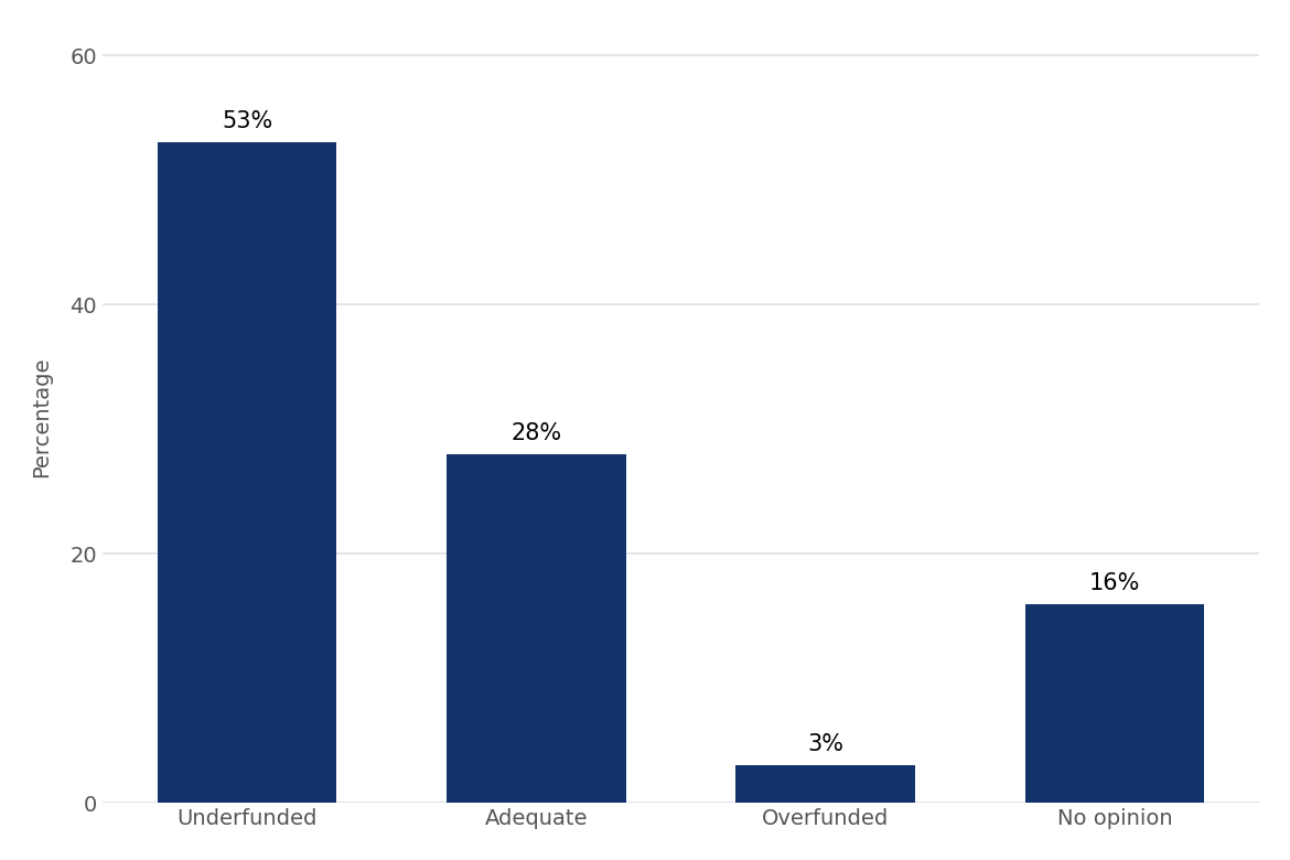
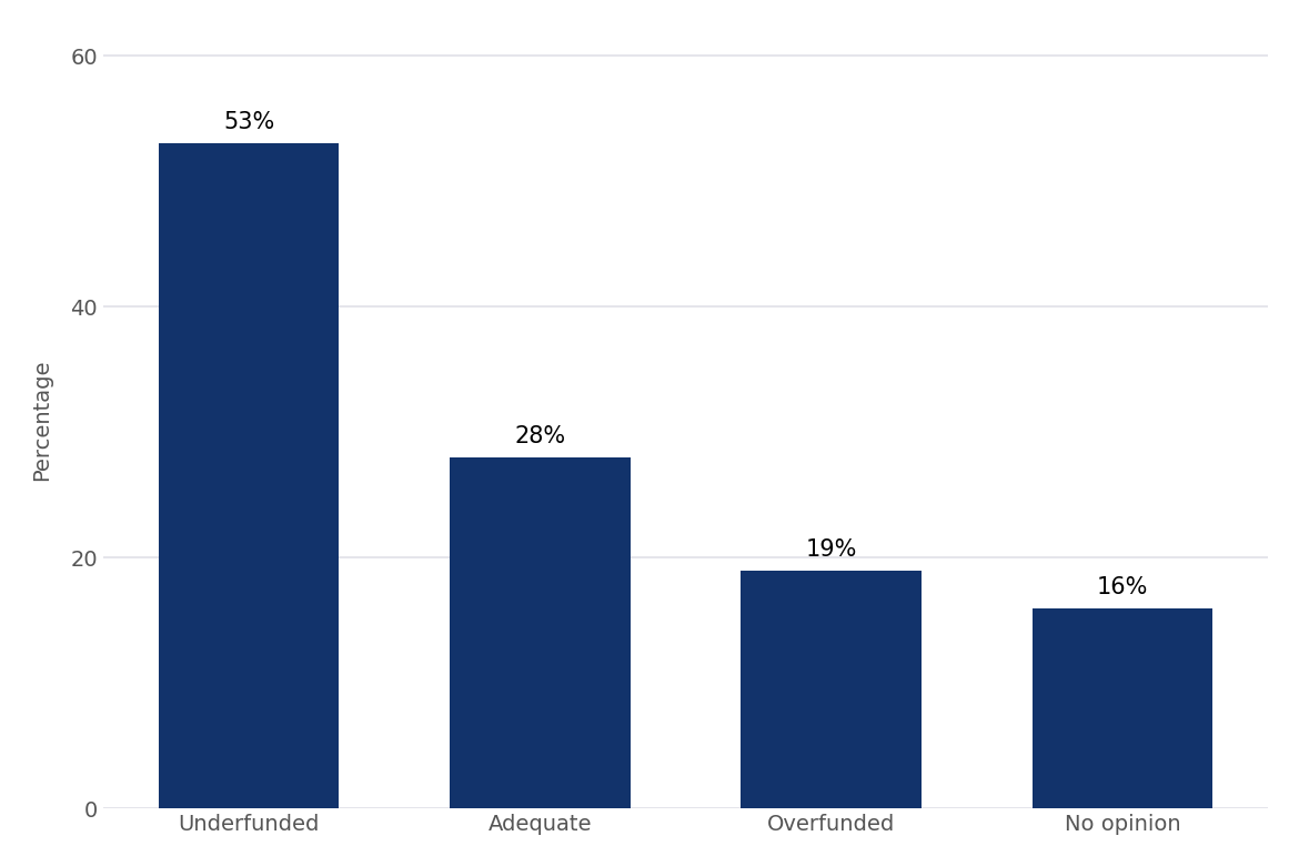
Overfunded: 3% -> 19%
